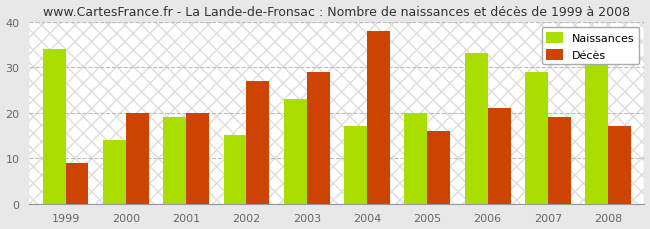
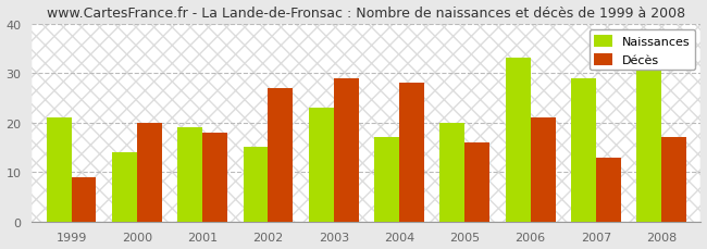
Naissances/1999: 34 -> 21
Décès/2001: 20 -> 18
Décès/2004: 38 -> 28
Décès/2007: 19 -> 13
